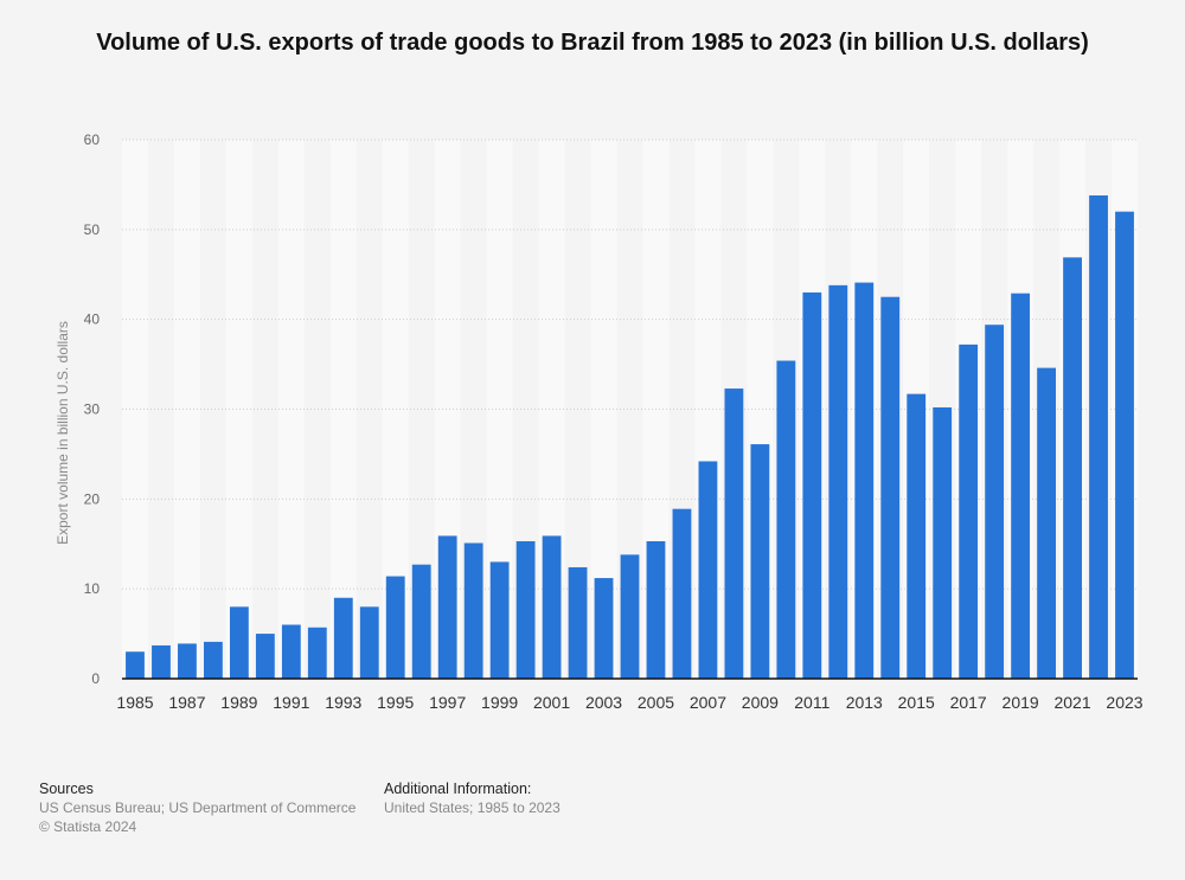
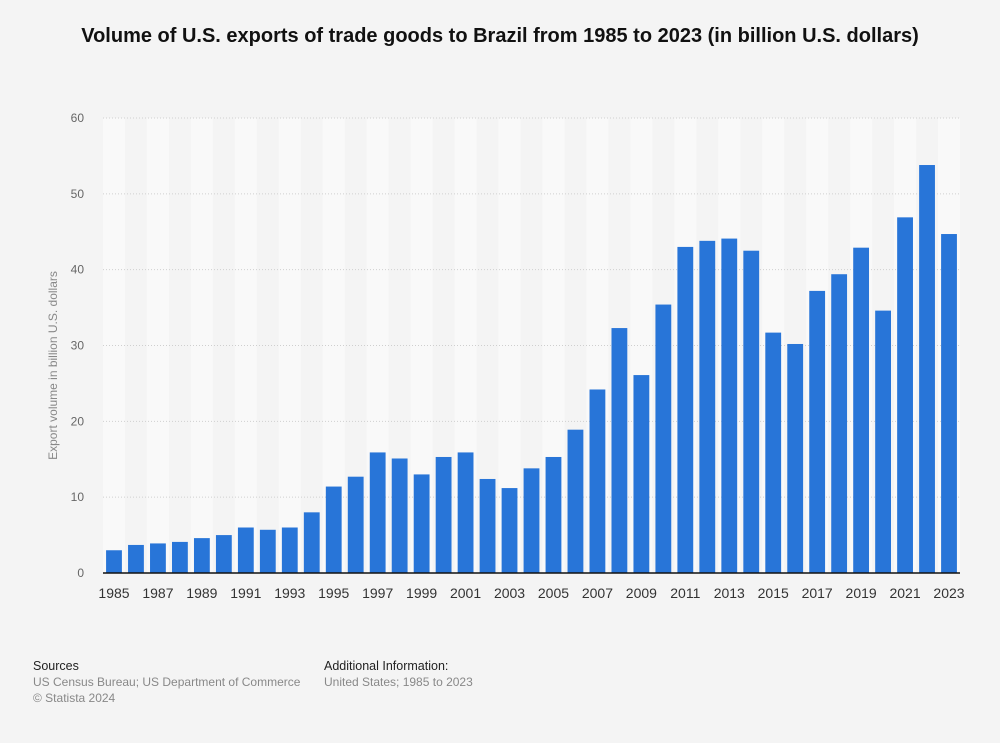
1989: 8 -> 5
1993: 9 -> 6
2023: 52 -> 45
